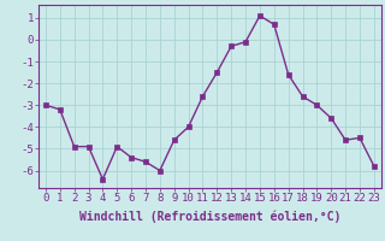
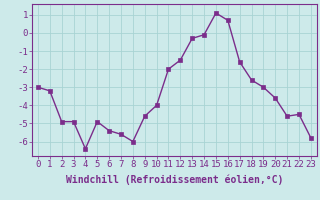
11: -2.6 -> -2.0
